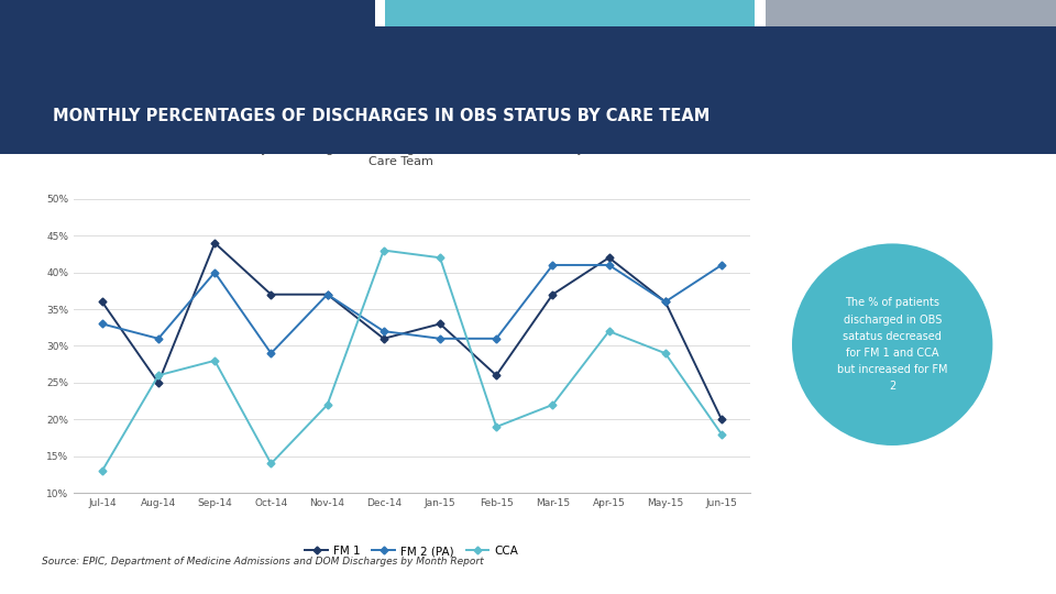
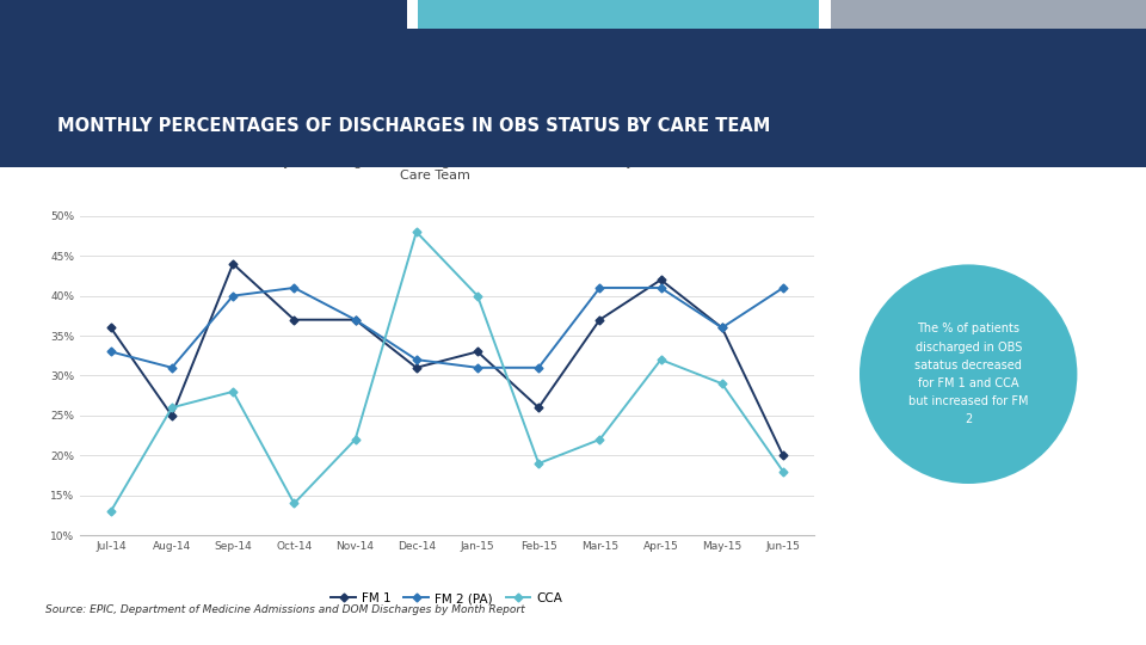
FM 2 (PA)/Oct-14: 29% -> 41%
CCA/Dec-14: 43% -> 48%
CCA/Jan-15: 42% -> 40%
